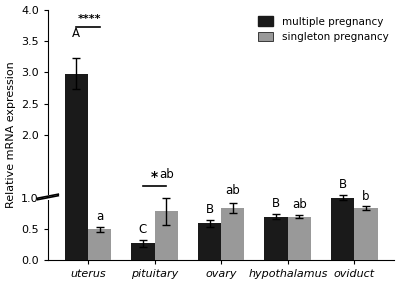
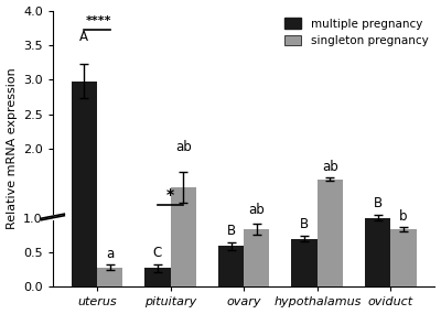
singleton pregnancy/uterus: 0.50 -> 0.28
singleton pregnancy/pituitary: 0.78 -> 1.44
singleton pregnancy/hypothalamus: 0.70 -> 1.56
